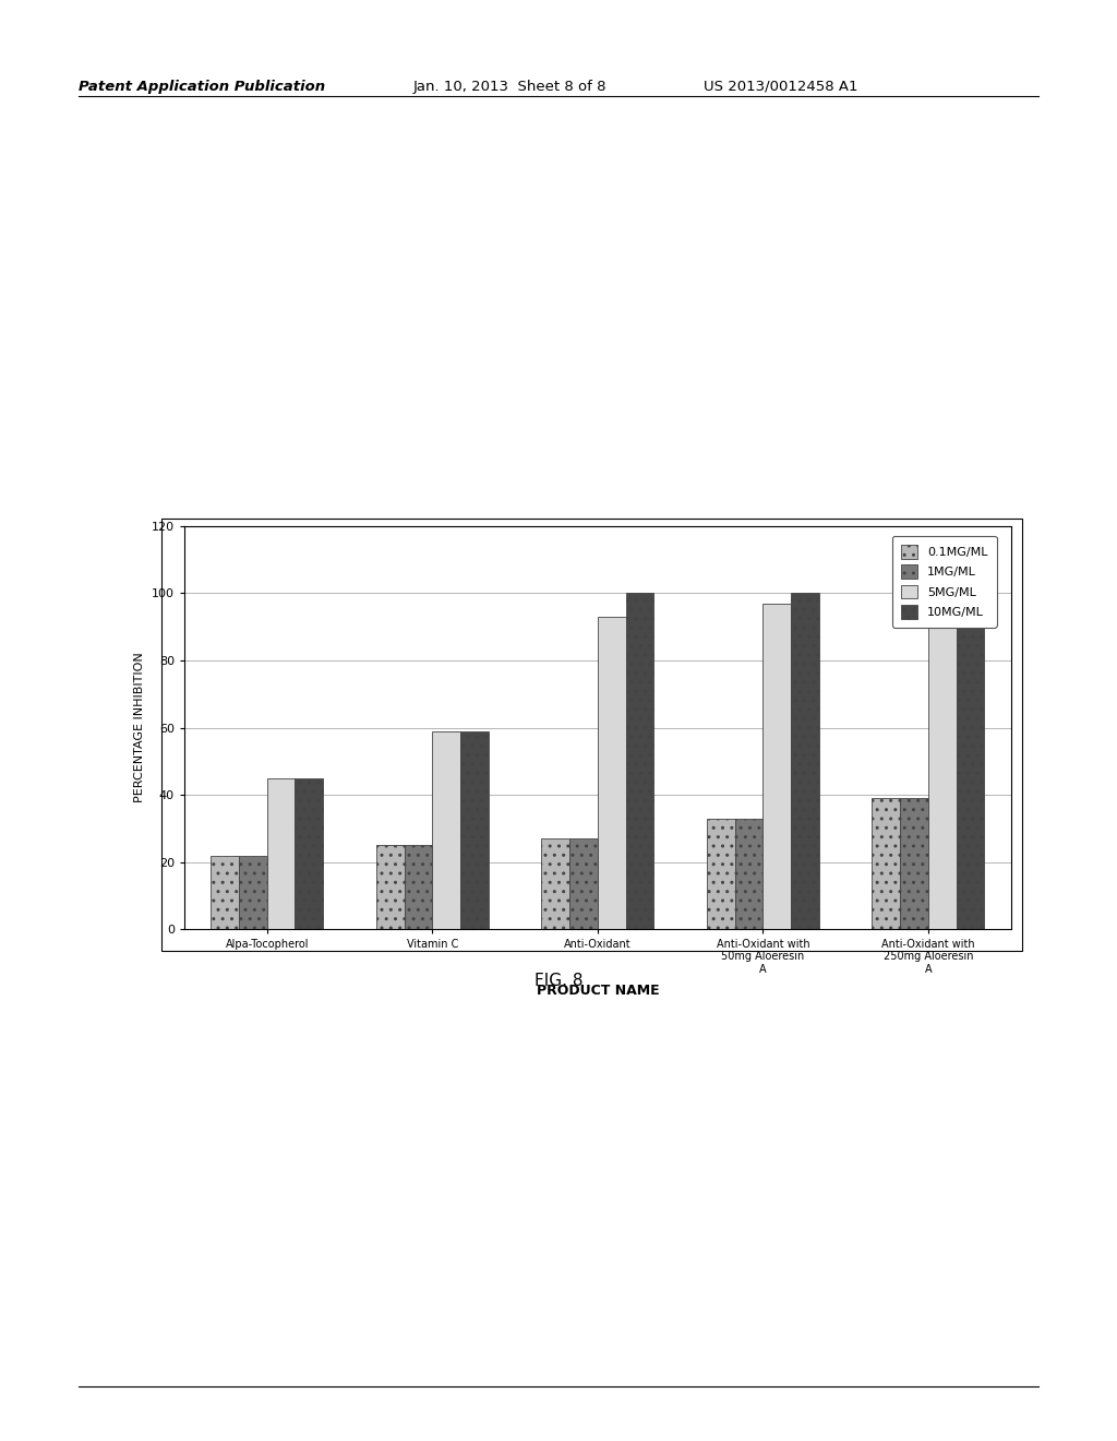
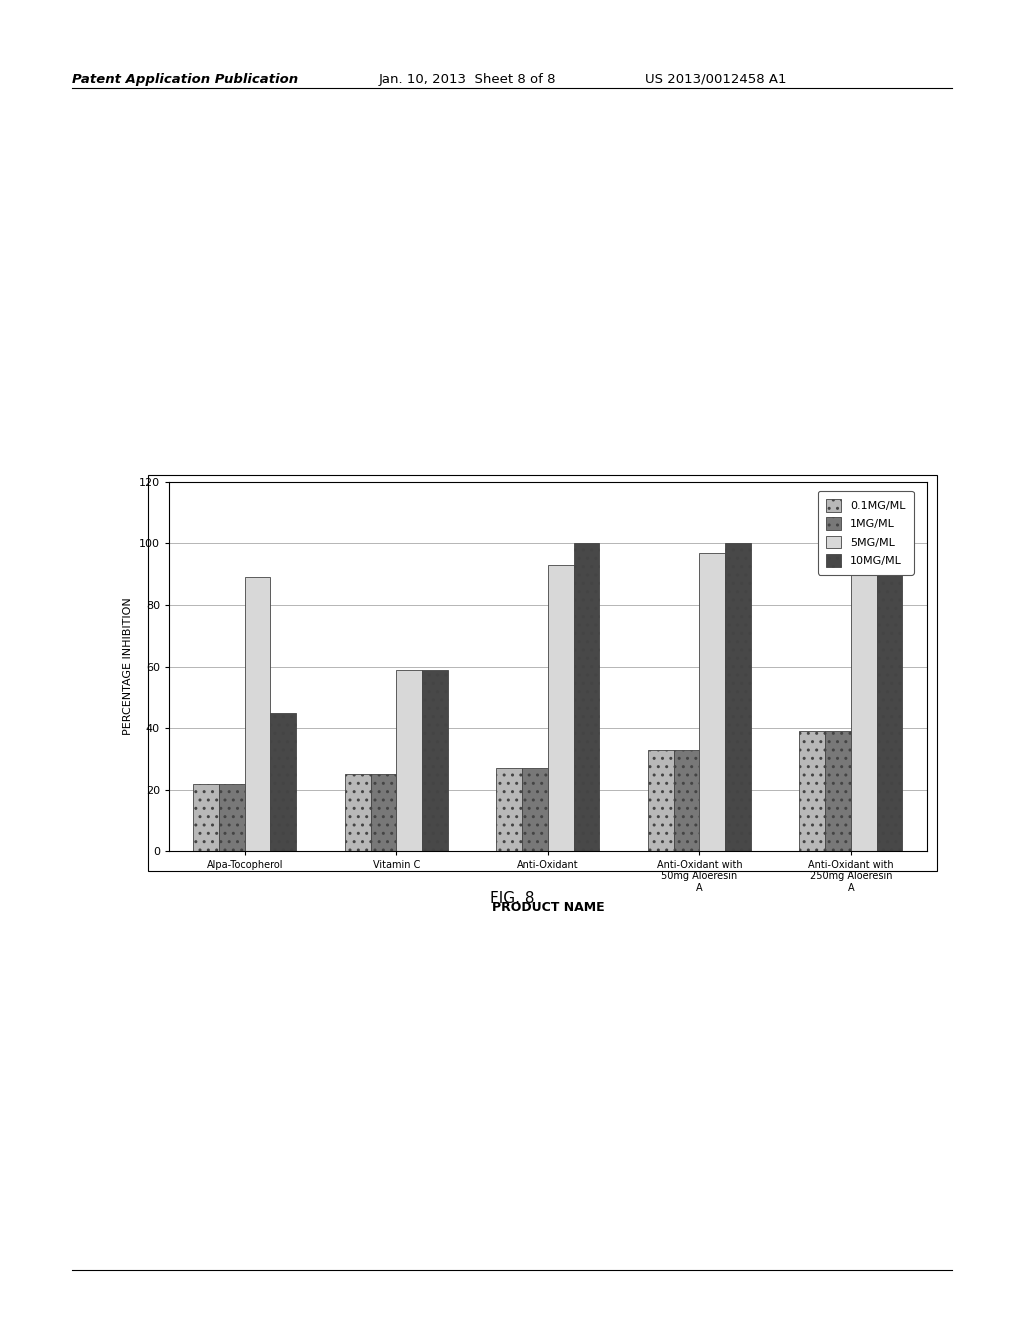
5MG/ML/Alpa-Tocopherol: 45 -> 89
